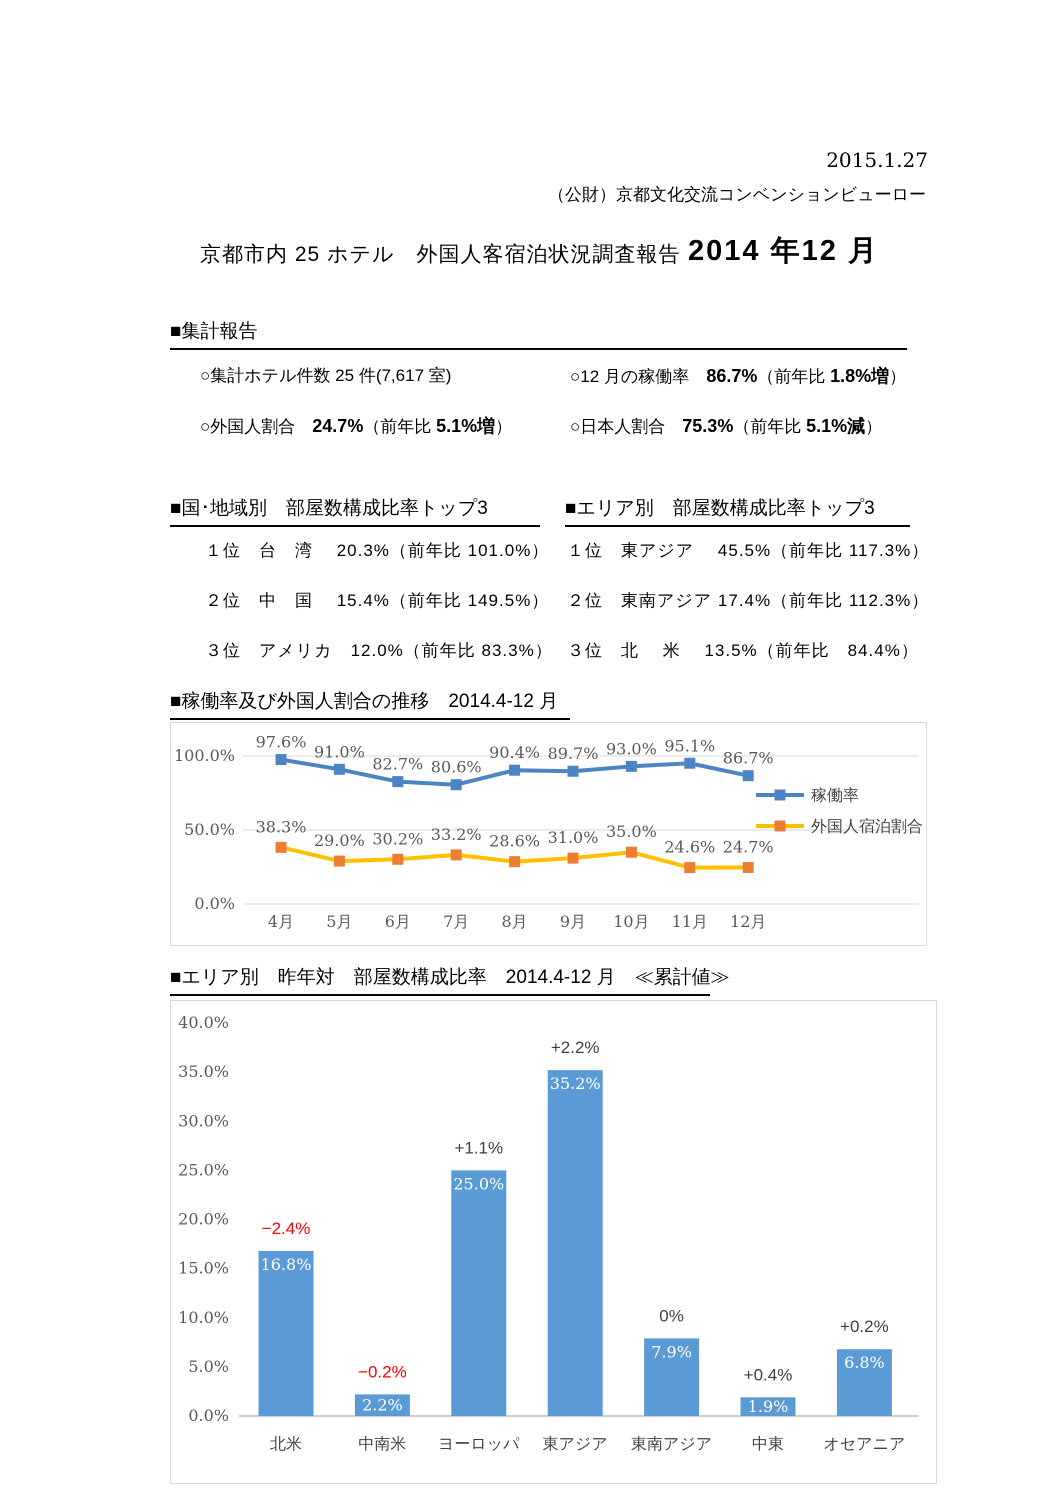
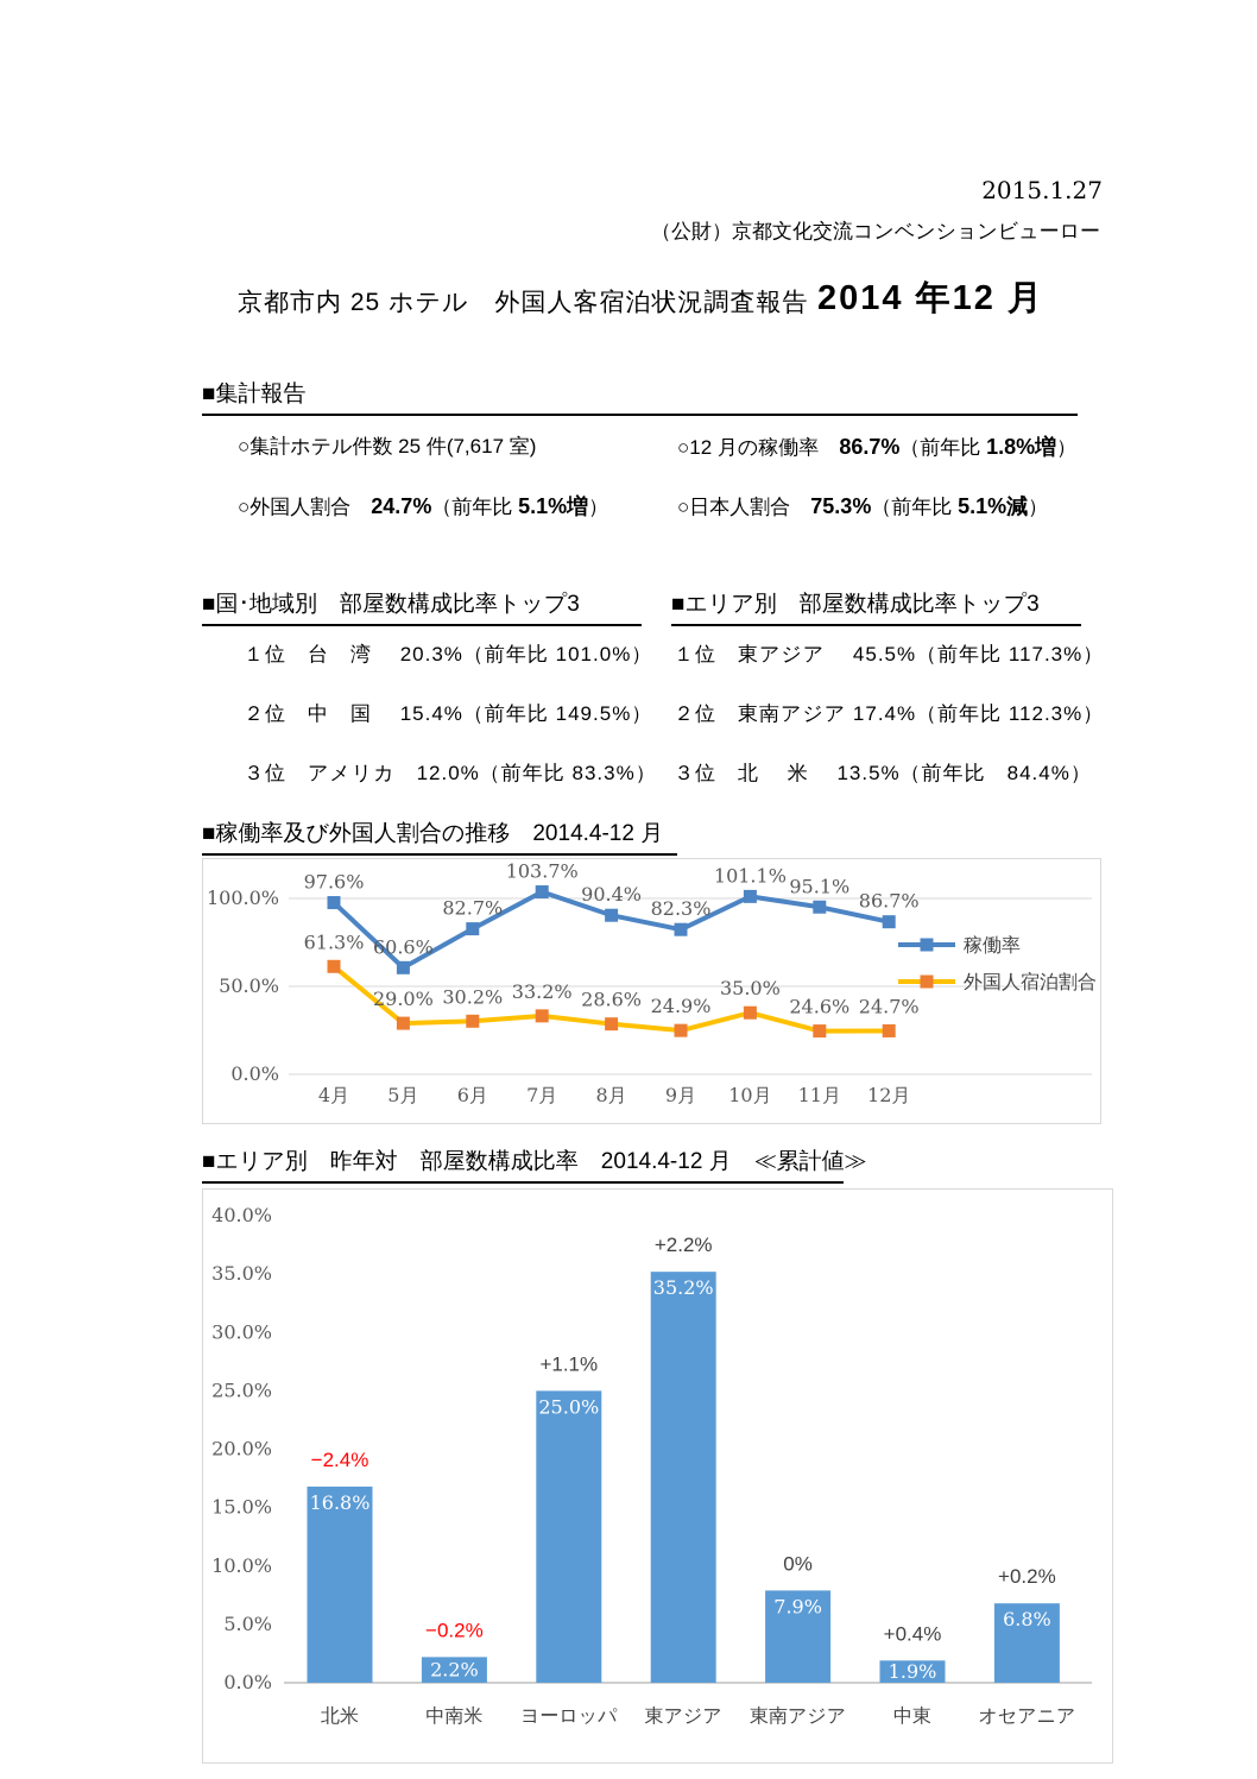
■稼働率及び外国人割合の推移 2014.4-12 月/外国人宿泊割合/4月: 38.3% -> 61.3%
■稼働率及び外国人割合の推移 2014.4-12 月/稼働率/5月: 91.0% -> 60.6%
■稼働率及び外国人割合の推移 2014.4-12 月/稼働率/7月: 80.6% -> 103.7%
■稼働率及び外国人割合の推移 2014.4-12 月/稼働率/9月: 89.7% -> 82.3%
■稼働率及び外国人割合の推移 2014.4-12 月/外国人宿泊割合/9月: 31.0% -> 24.9%
■稼働率及び外国人割合の推移 2014.4-12 月/稼働率/10月: 93.0% -> 101.1%
